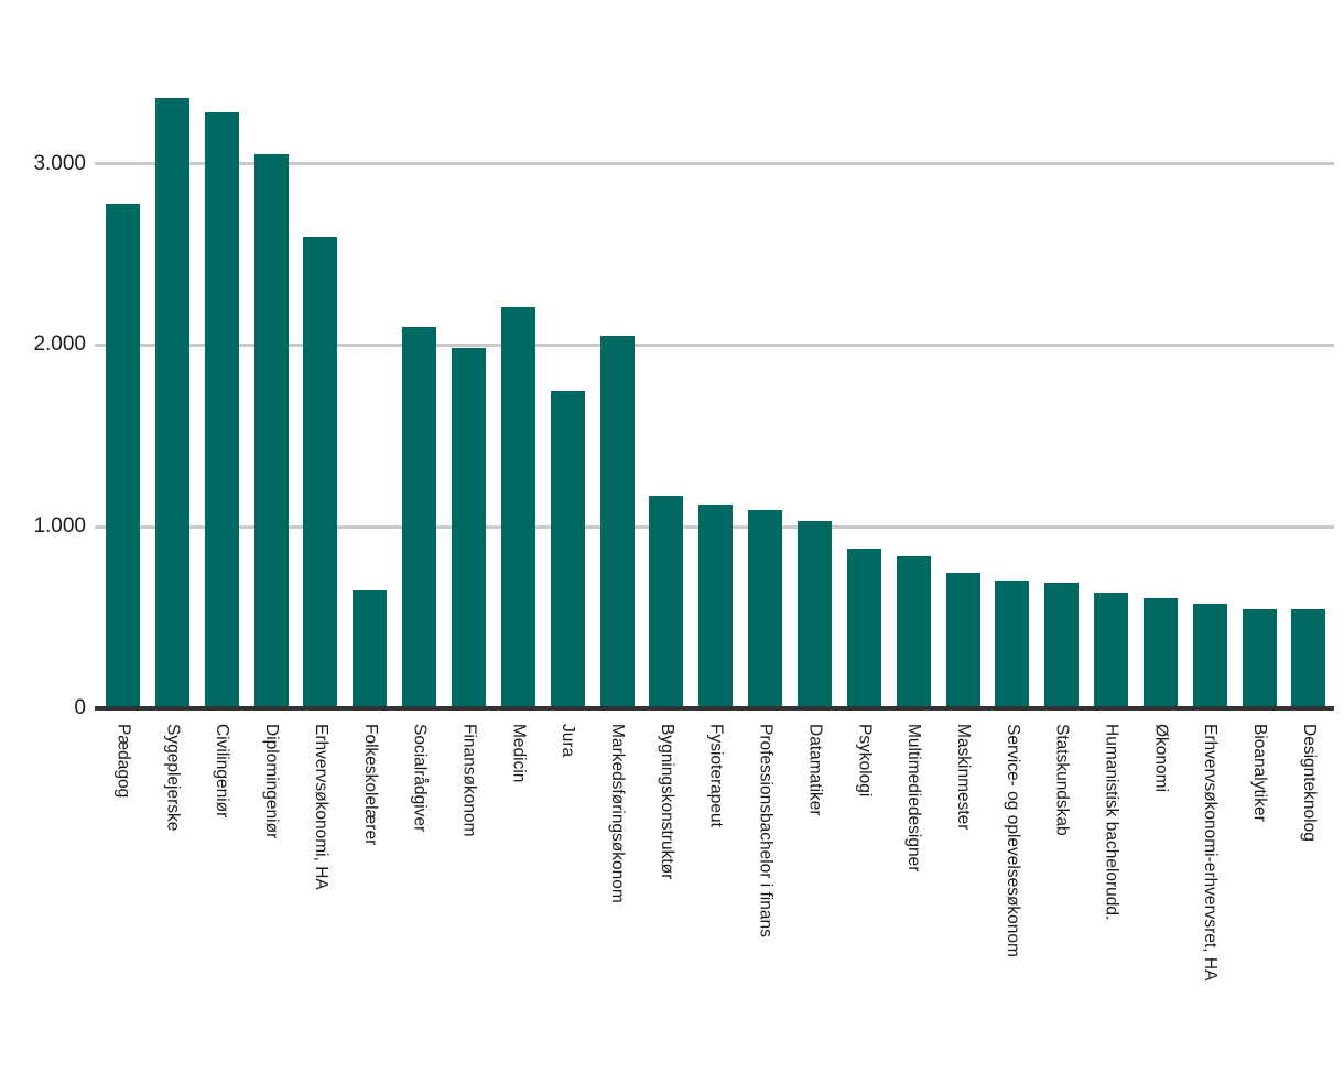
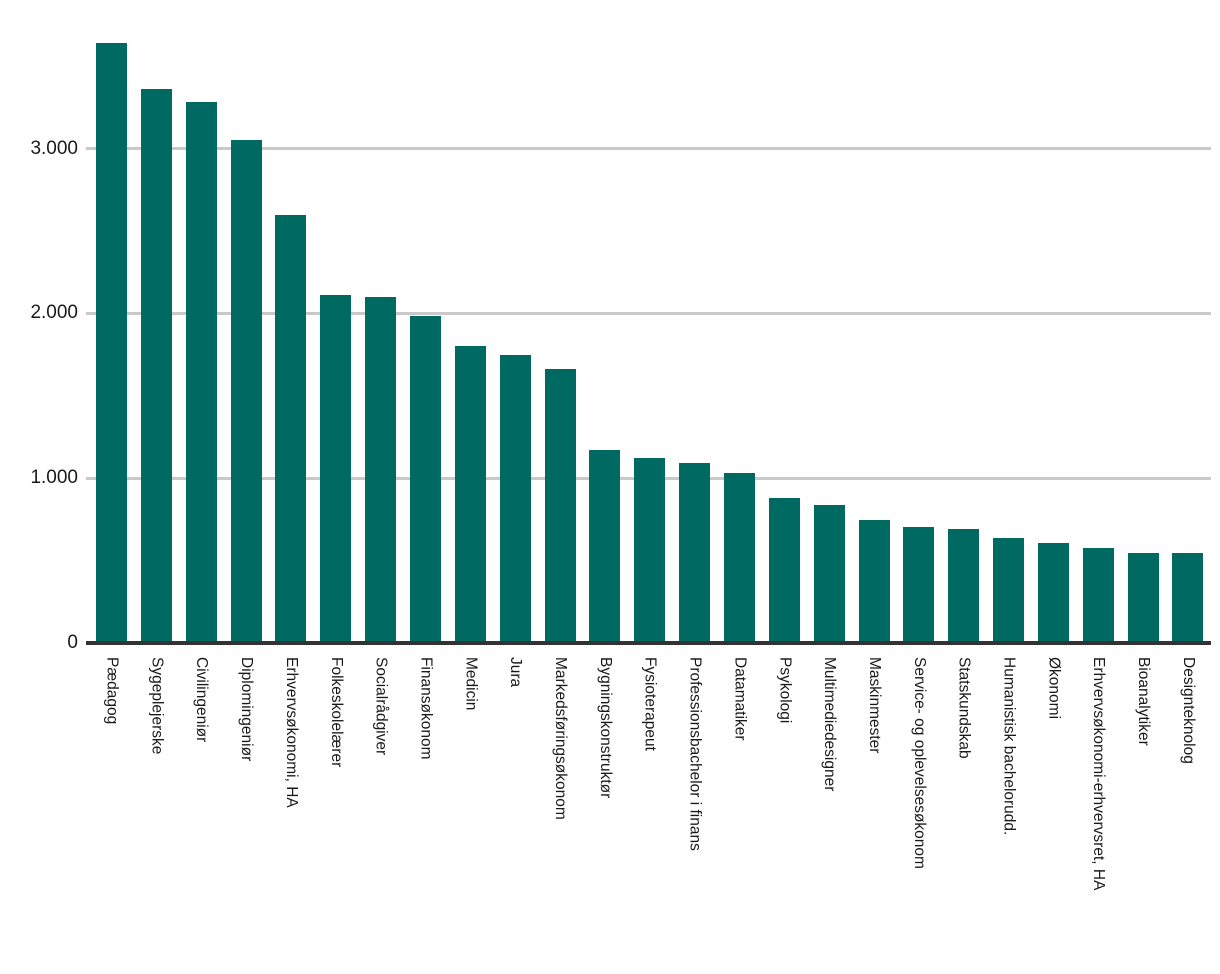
Pædagog: 2780 -> 3640
Folkeskolelærer: 650 -> 2110
Medicin: 2210 -> 1800
Markedsføringsøkonom: 2050 -> 1660
